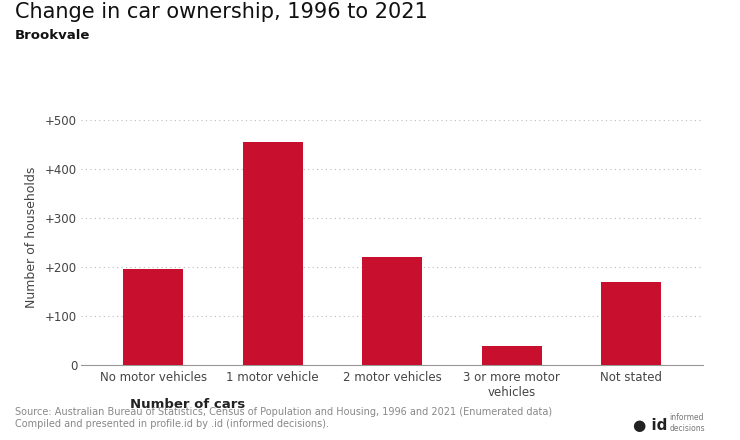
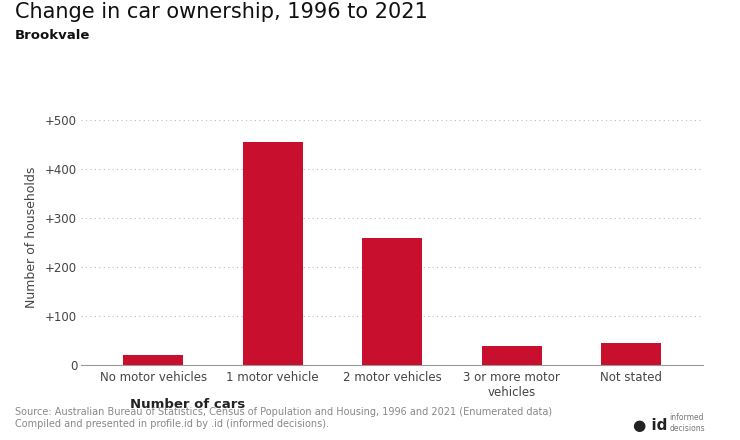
No motor vehicles: 195 -> 20
2 motor vehicles: 220 -> 260
Not stated: 170 -> 45
